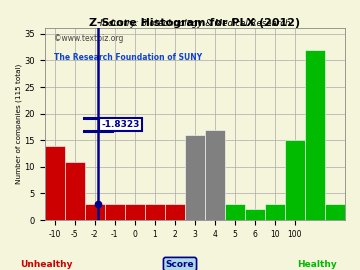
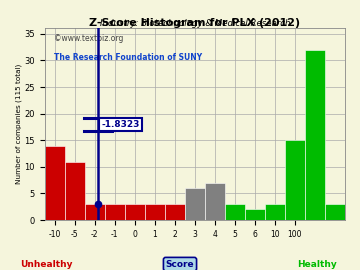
3: 16 -> 6
4: 17 -> 7
